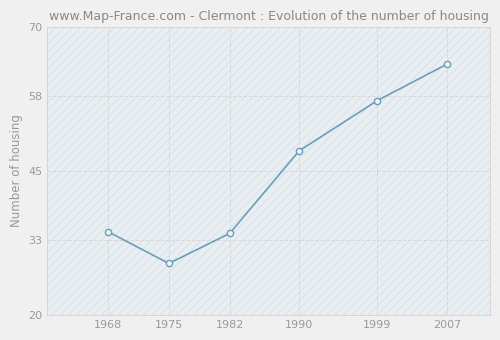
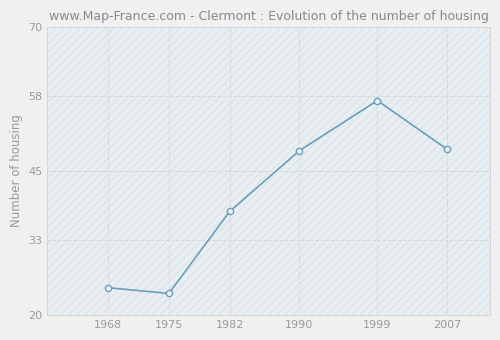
1968: 34.5 -> 24.8
1975: 29.0 -> 23.8
1982: 34.2 -> 38.0
2007: 63.5 -> 48.8
